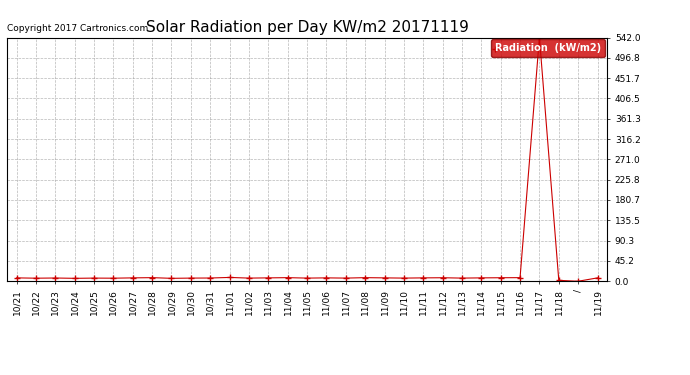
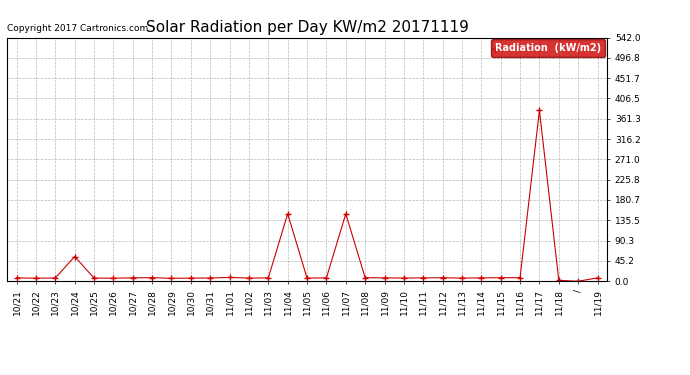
10/24: 6 -> 55
11/04: 8 -> 150
11/07: 7 -> 150
11/17: 542 -> 380
